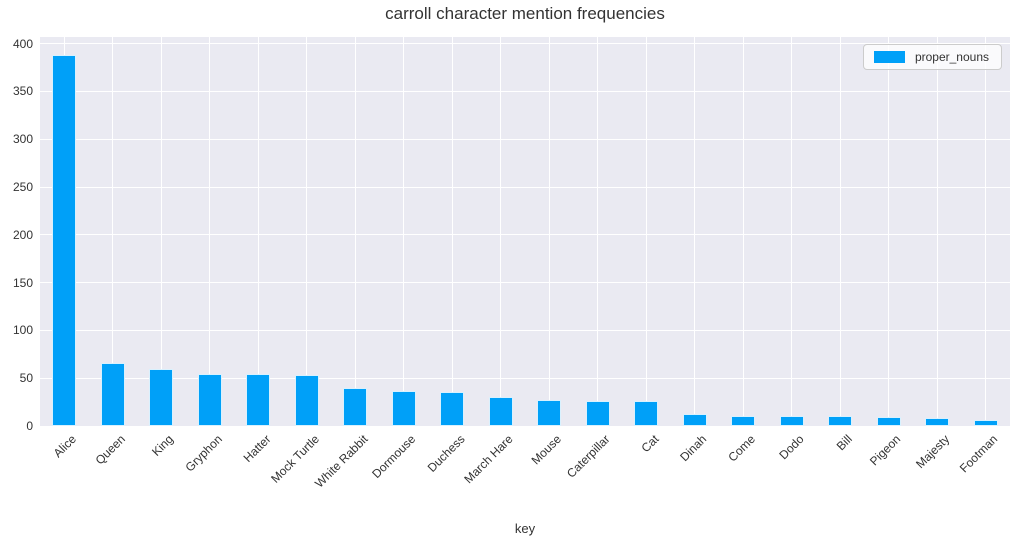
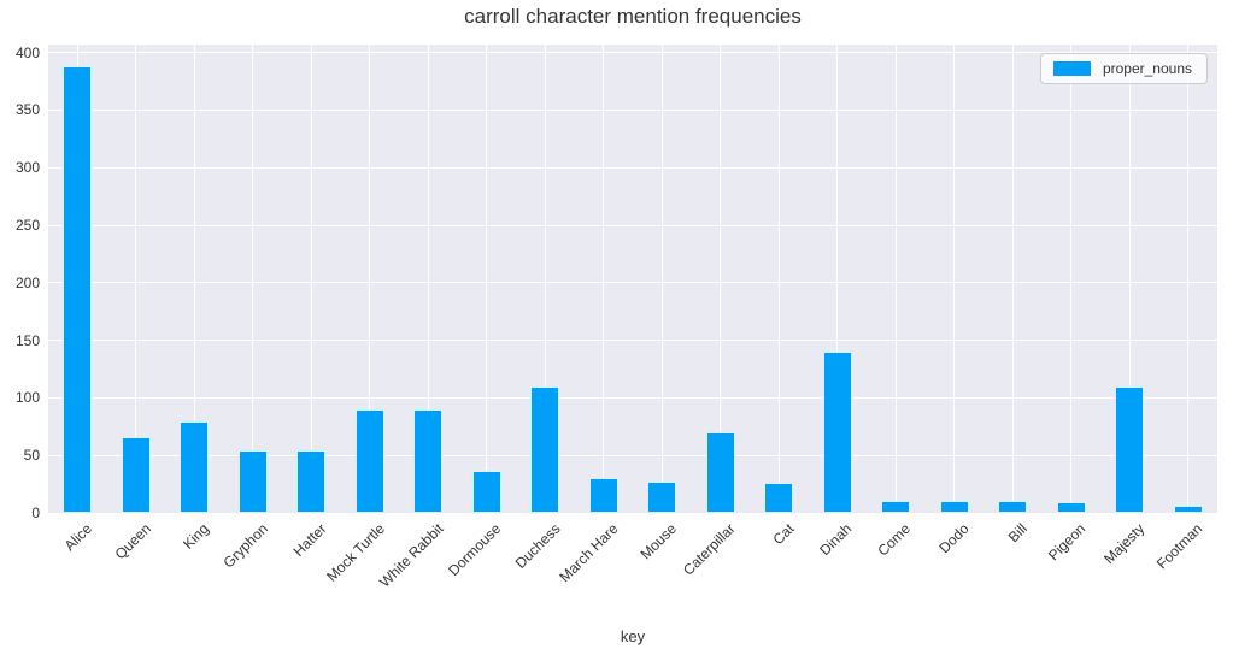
King: 60 -> 80
Mock Turtle: 50 -> 90
White Rabbit: 40 -> 90
Duchess: 40 -> 110
Caterpillar: 30 -> 70
Dinah: 10 -> 140
Majesty: 10 -> 110
